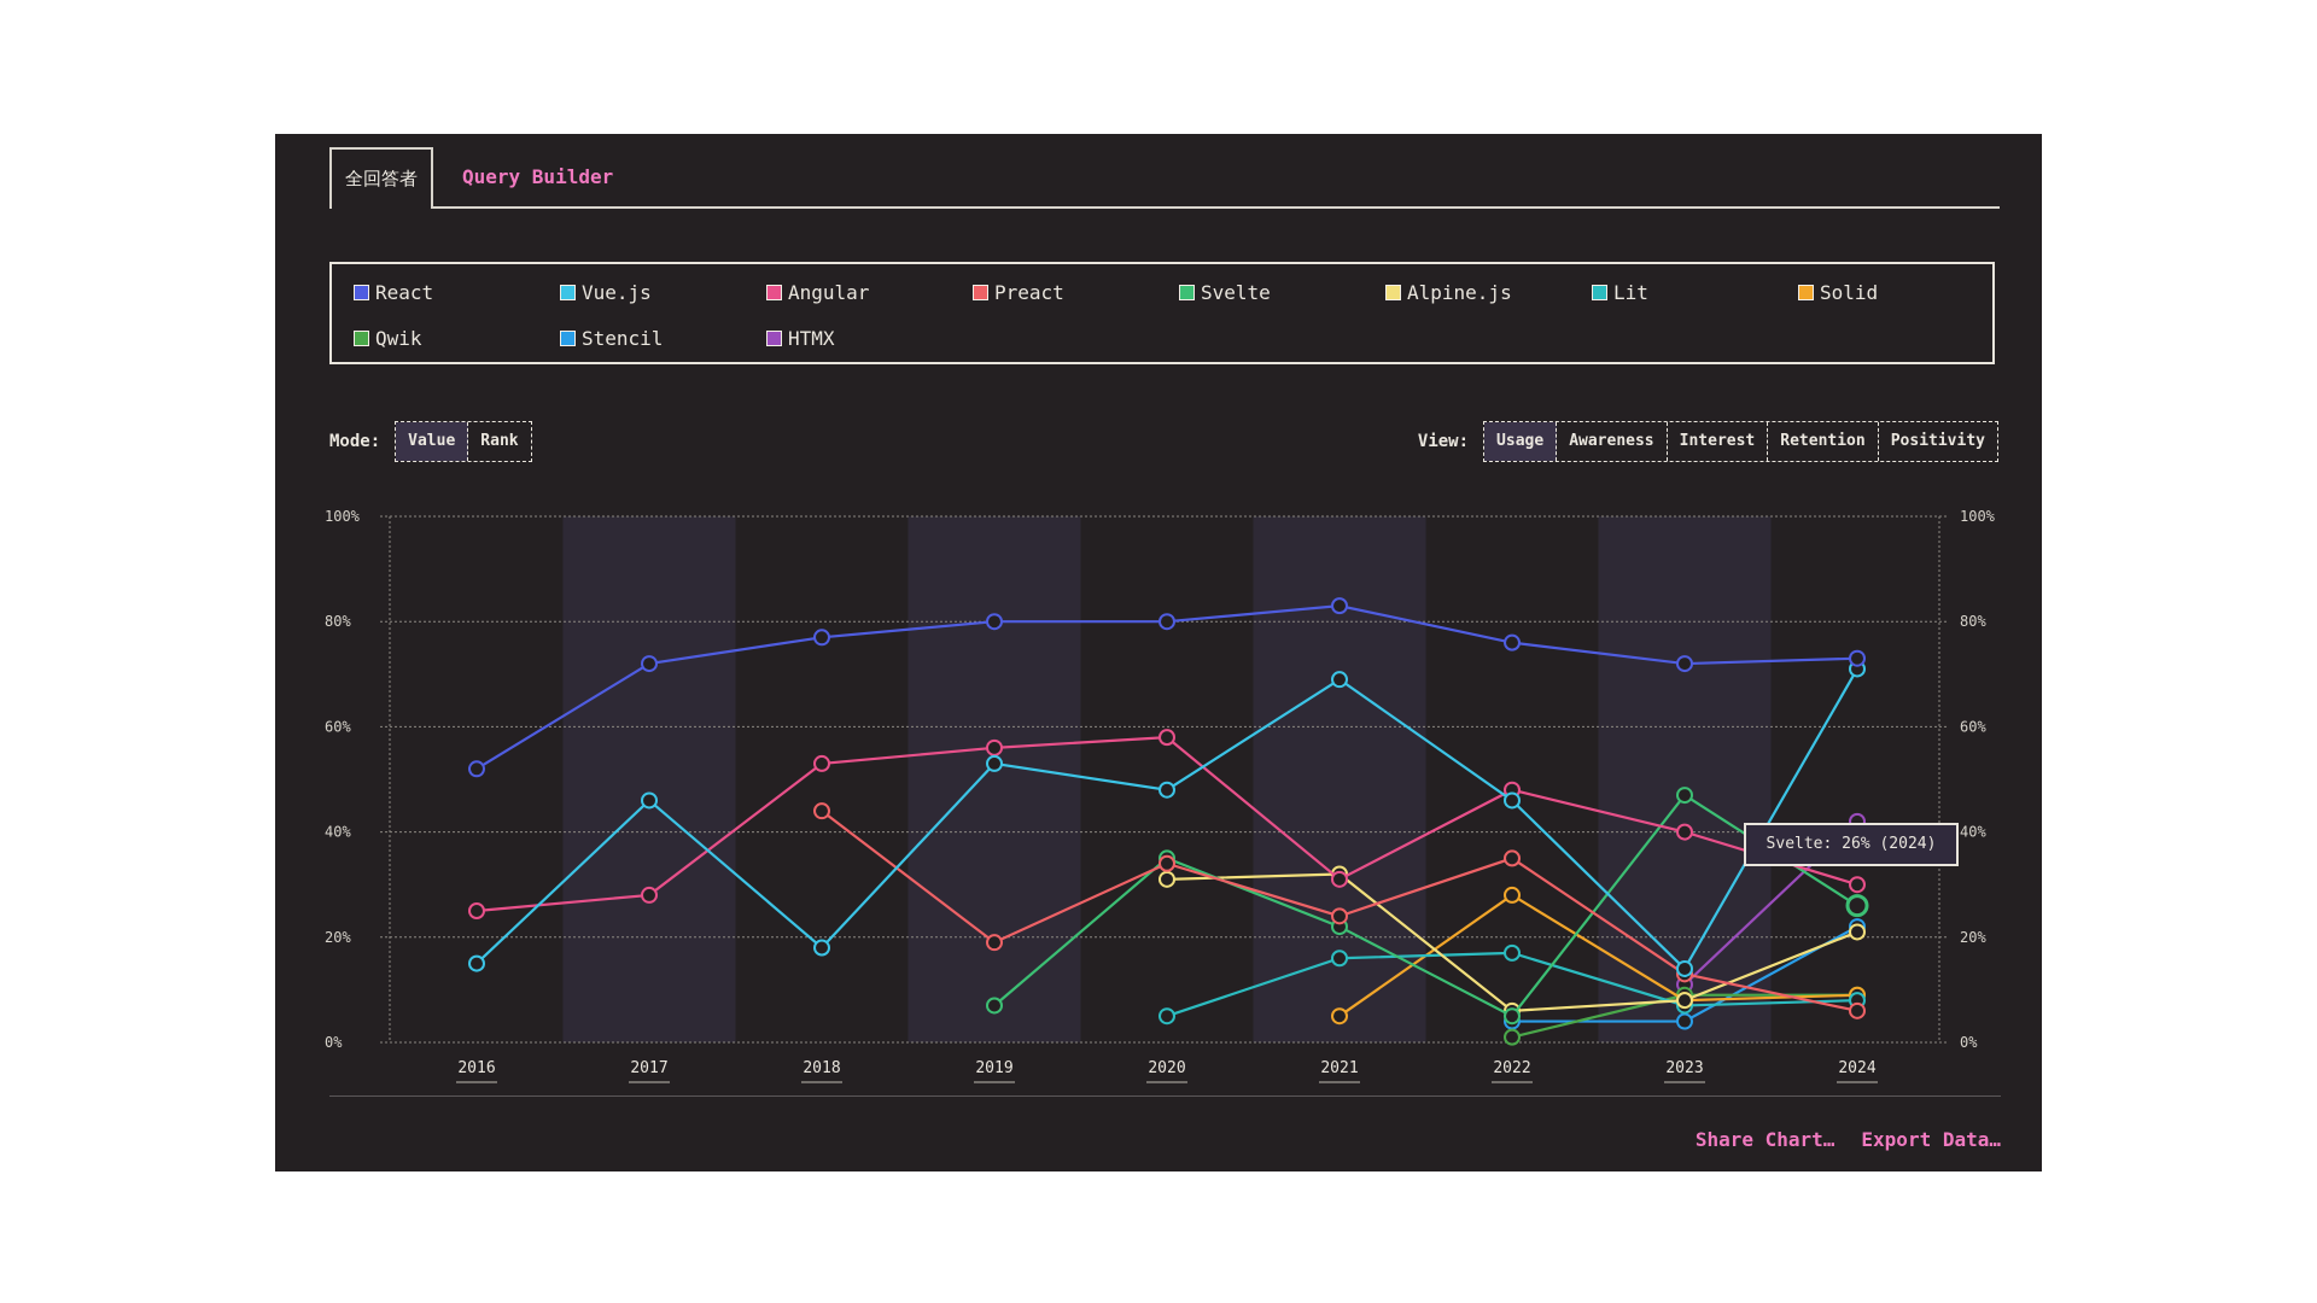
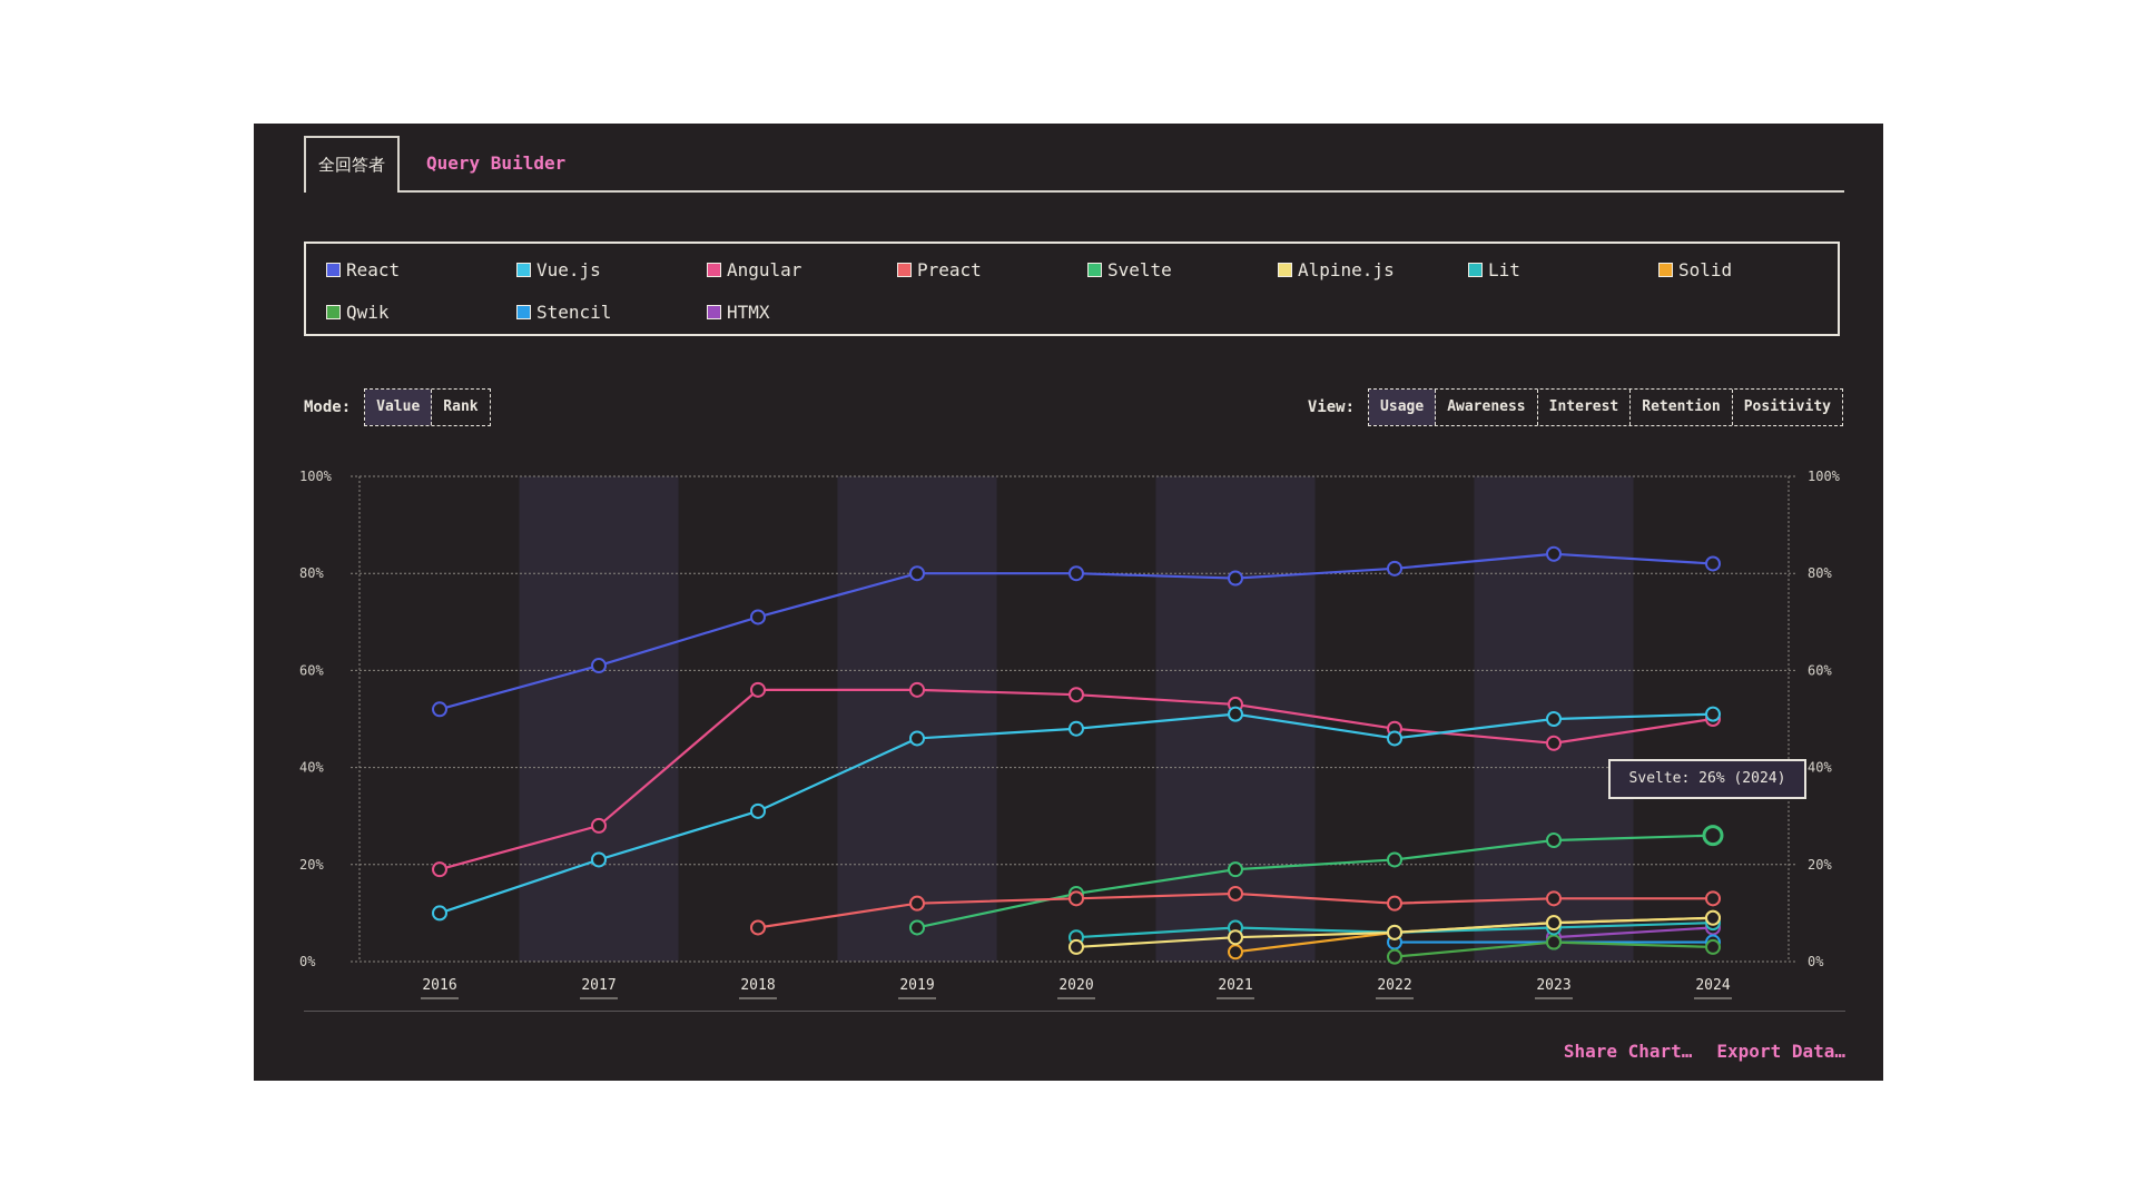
Vue.js/2016: 15% -> 10%
Angular/2016: 25% -> 19%
React/2017: 72% -> 61%
Vue.js/2017: 46% -> 21%
React/2018: 77% -> 71%
Vue.js/2018: 18% -> 31%
Angular/2018: 53% -> 56%
Preact/2018: 44% -> 7%
Vue.js/2019: 53% -> 46%
Preact/2019: 19% -> 12%
Angular/2020: 58% -> 55%
Preact/2020: 34% -> 13%
Svelte/2020: 35% -> 14%
Alpine.js/2020: 31% -> 3%
React/2021: 83% -> 79%
Vue.js/2021: 69% -> 51%
Angular/2021: 31% -> 53%
Preact/2021: 24% -> 14%
Svelte/2021: 22% -> 19%
Alpine.js/2021: 32% -> 5%
Lit/2021: 16% -> 7%
Solid/2021: 5% -> 2%
React/2022: 76% -> 81%
Preact/2022: 35% -> 12%
Svelte/2022: 5% -> 21%
Lit/2022: 17% -> 6%
Solid/2022: 28% -> 6%
React/2023: 72% -> 84%
Vue.js/2023: 14% -> 50%
Angular/2023: 40% -> 45%
Svelte/2023: 47% -> 25%
Qwik/2023: 9% -> 4%
HTMX/2023: 11% -> 5%
React/2024: 73% -> 82%
Vue.js/2024: 71% -> 51%
Angular/2024: 30% -> 50%
Preact/2024: 6% -> 13%
Alpine.js/2024: 21% -> 9%
Qwik/2024: 9% -> 3%
Stencil/2024: 22% -> 4%
HTMX/2024: 42% -> 7%
